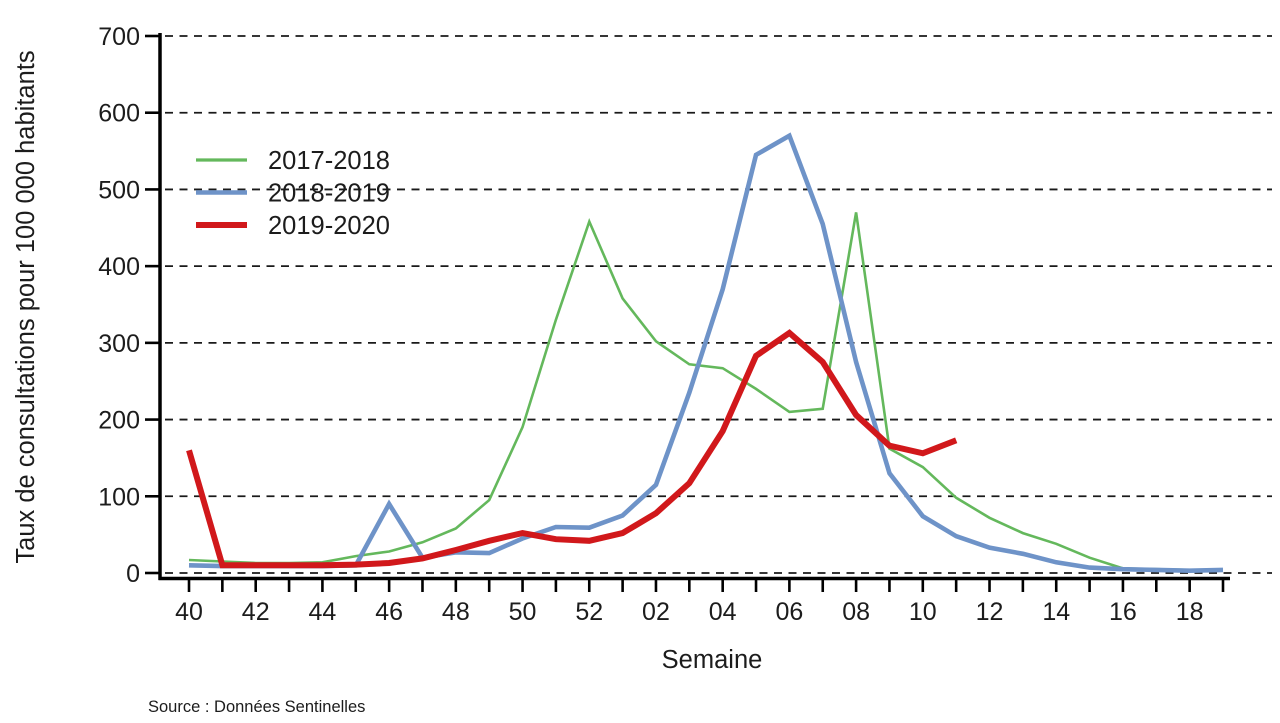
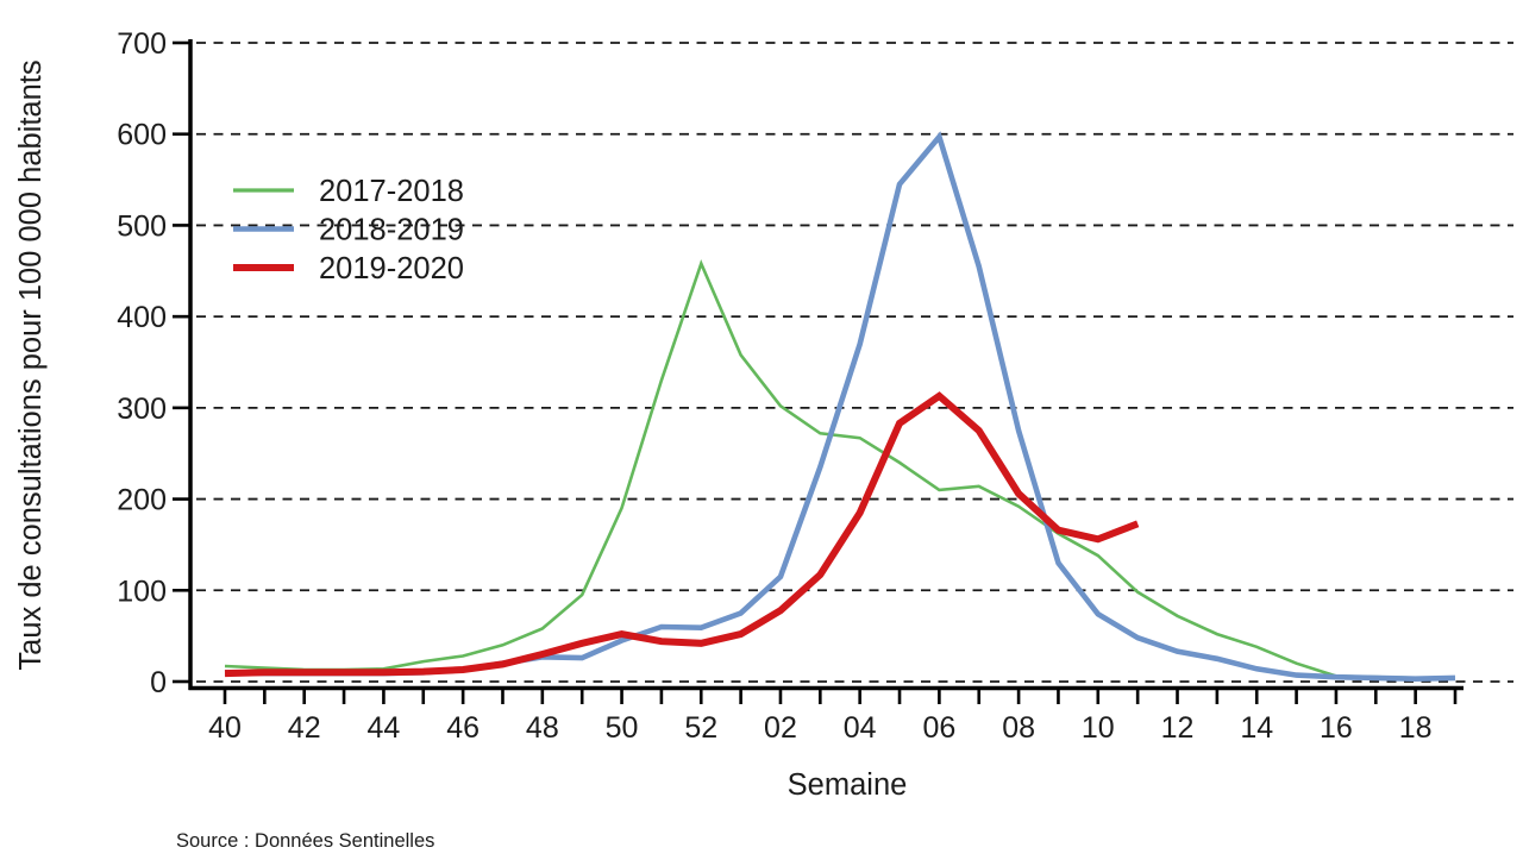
2019-2020/40: 160 -> 10
2018-2019/46: 90 -> 10
2018-2019/06: 570 -> 600
2017-2018/08: 470 -> 190
